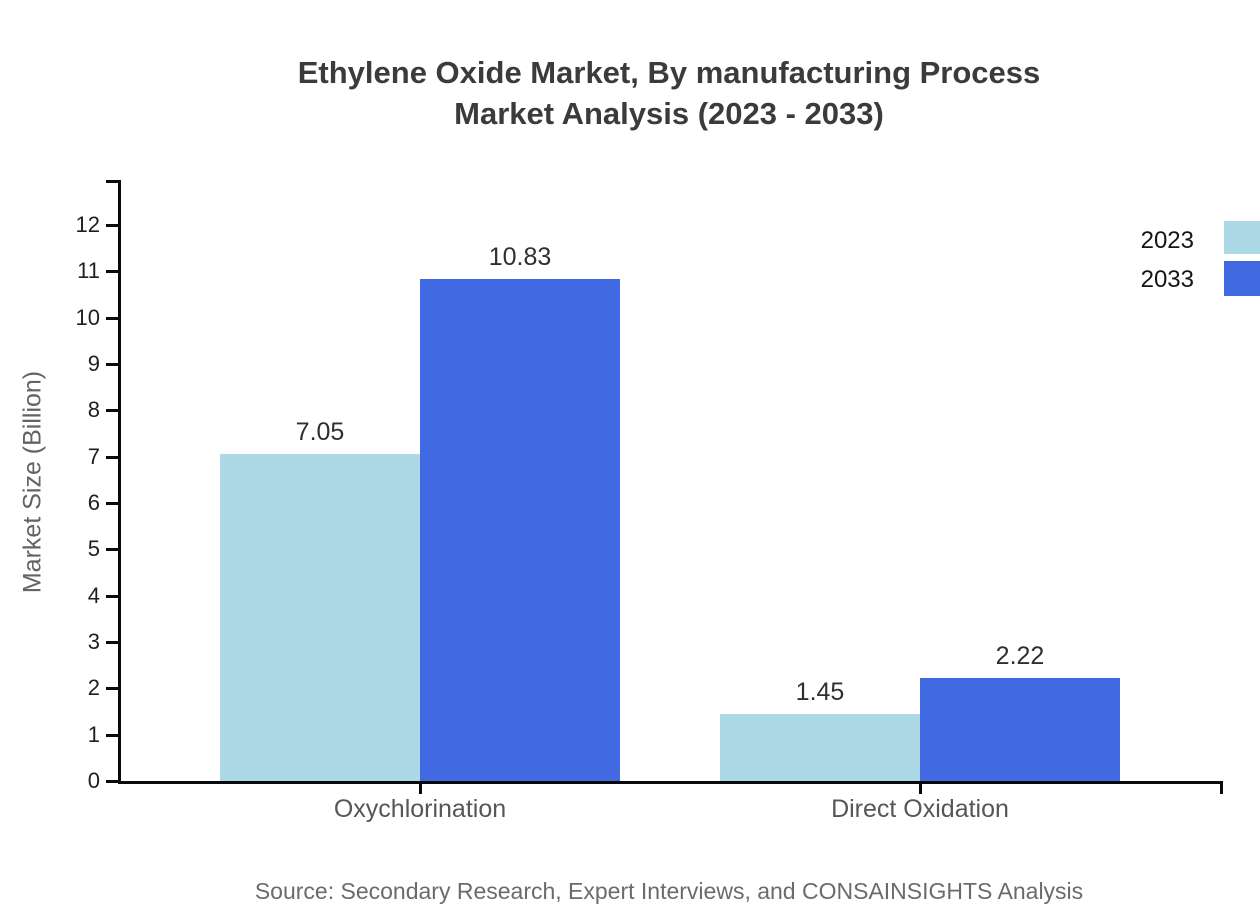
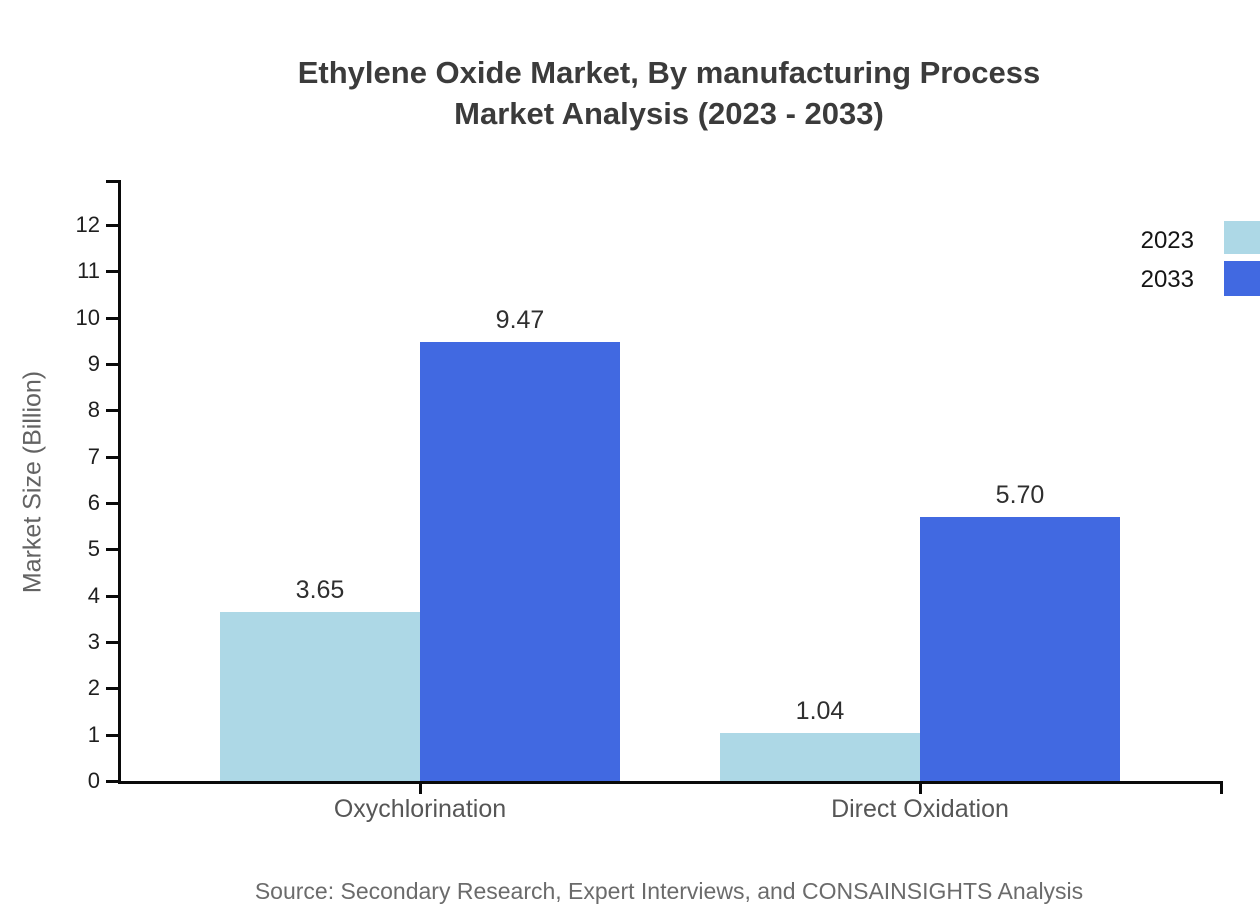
2023/Oxychlorination: 7.05 -> 3.65
2033/Oxychlorination: 10.83 -> 9.47
2023/Direct Oxidation: 1.45 -> 1.04
2033/Direct Oxidation: 2.22 -> 5.70
